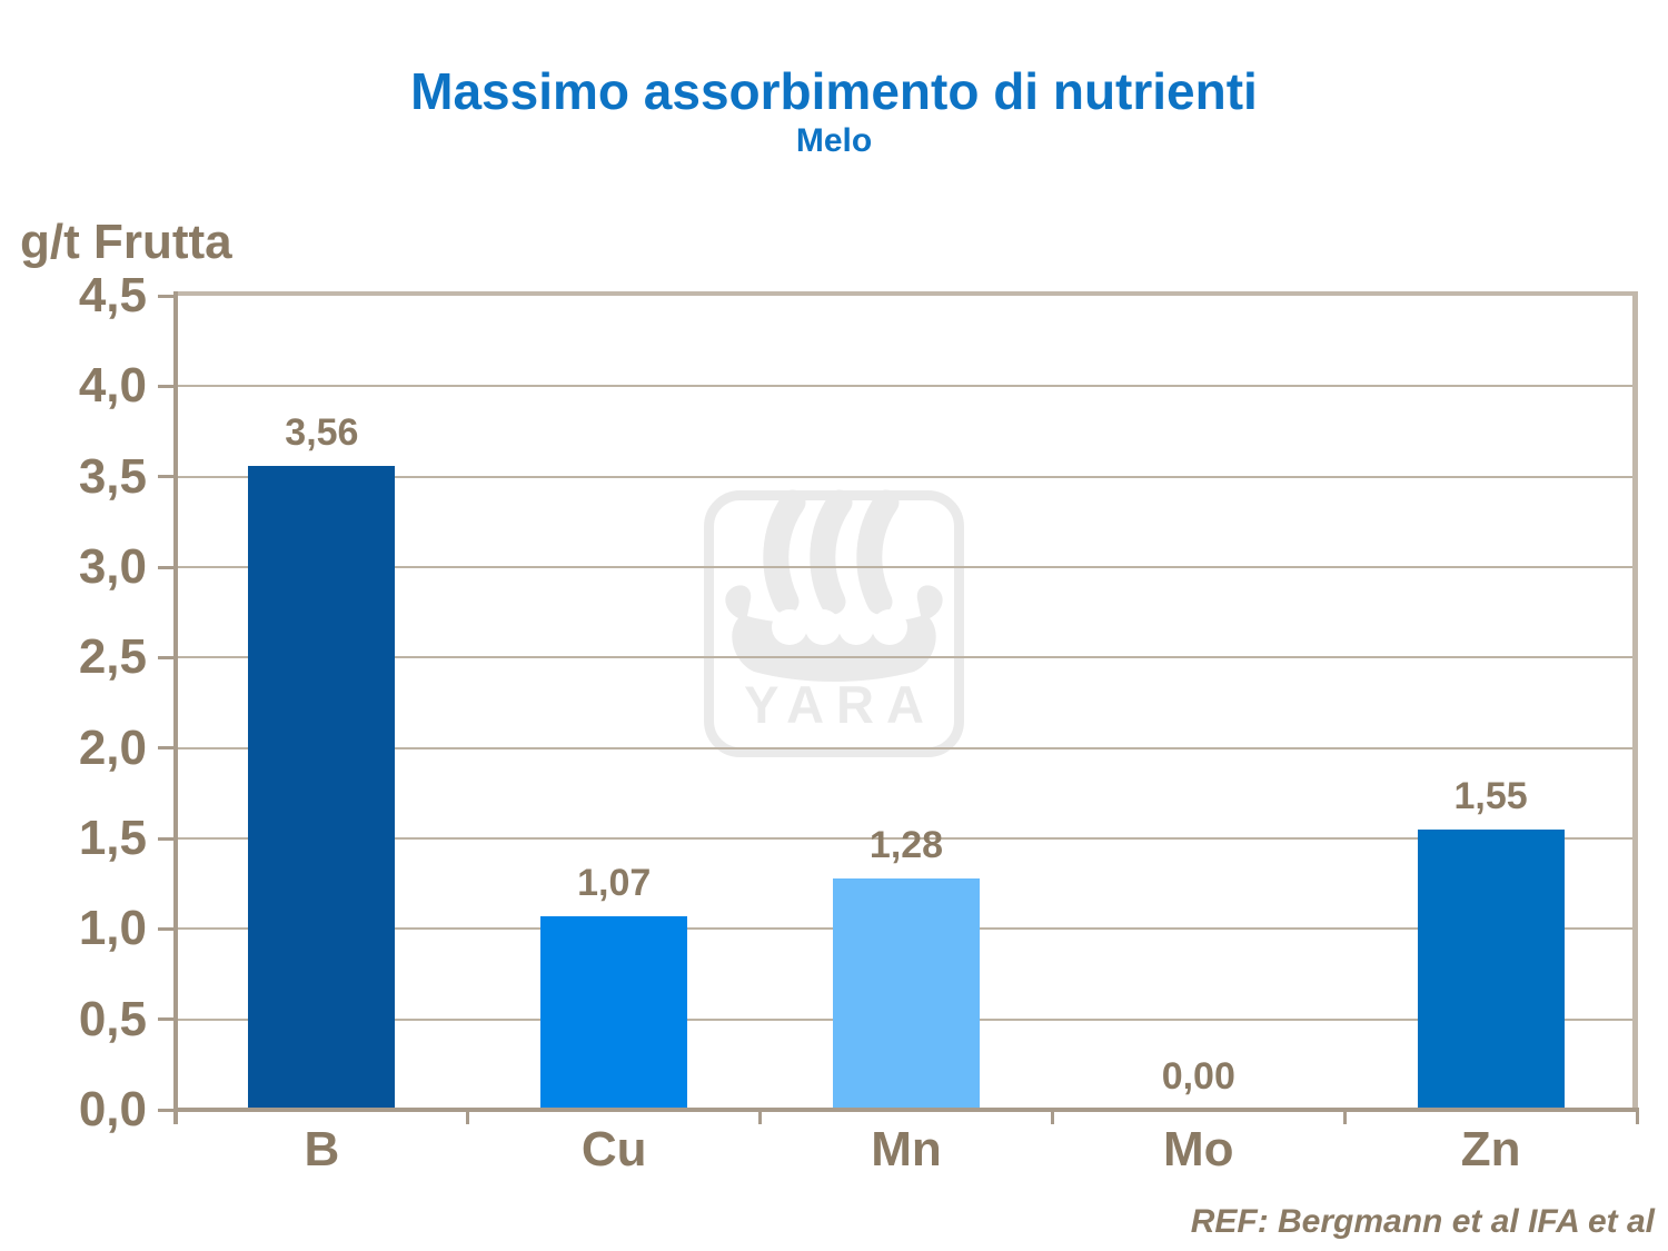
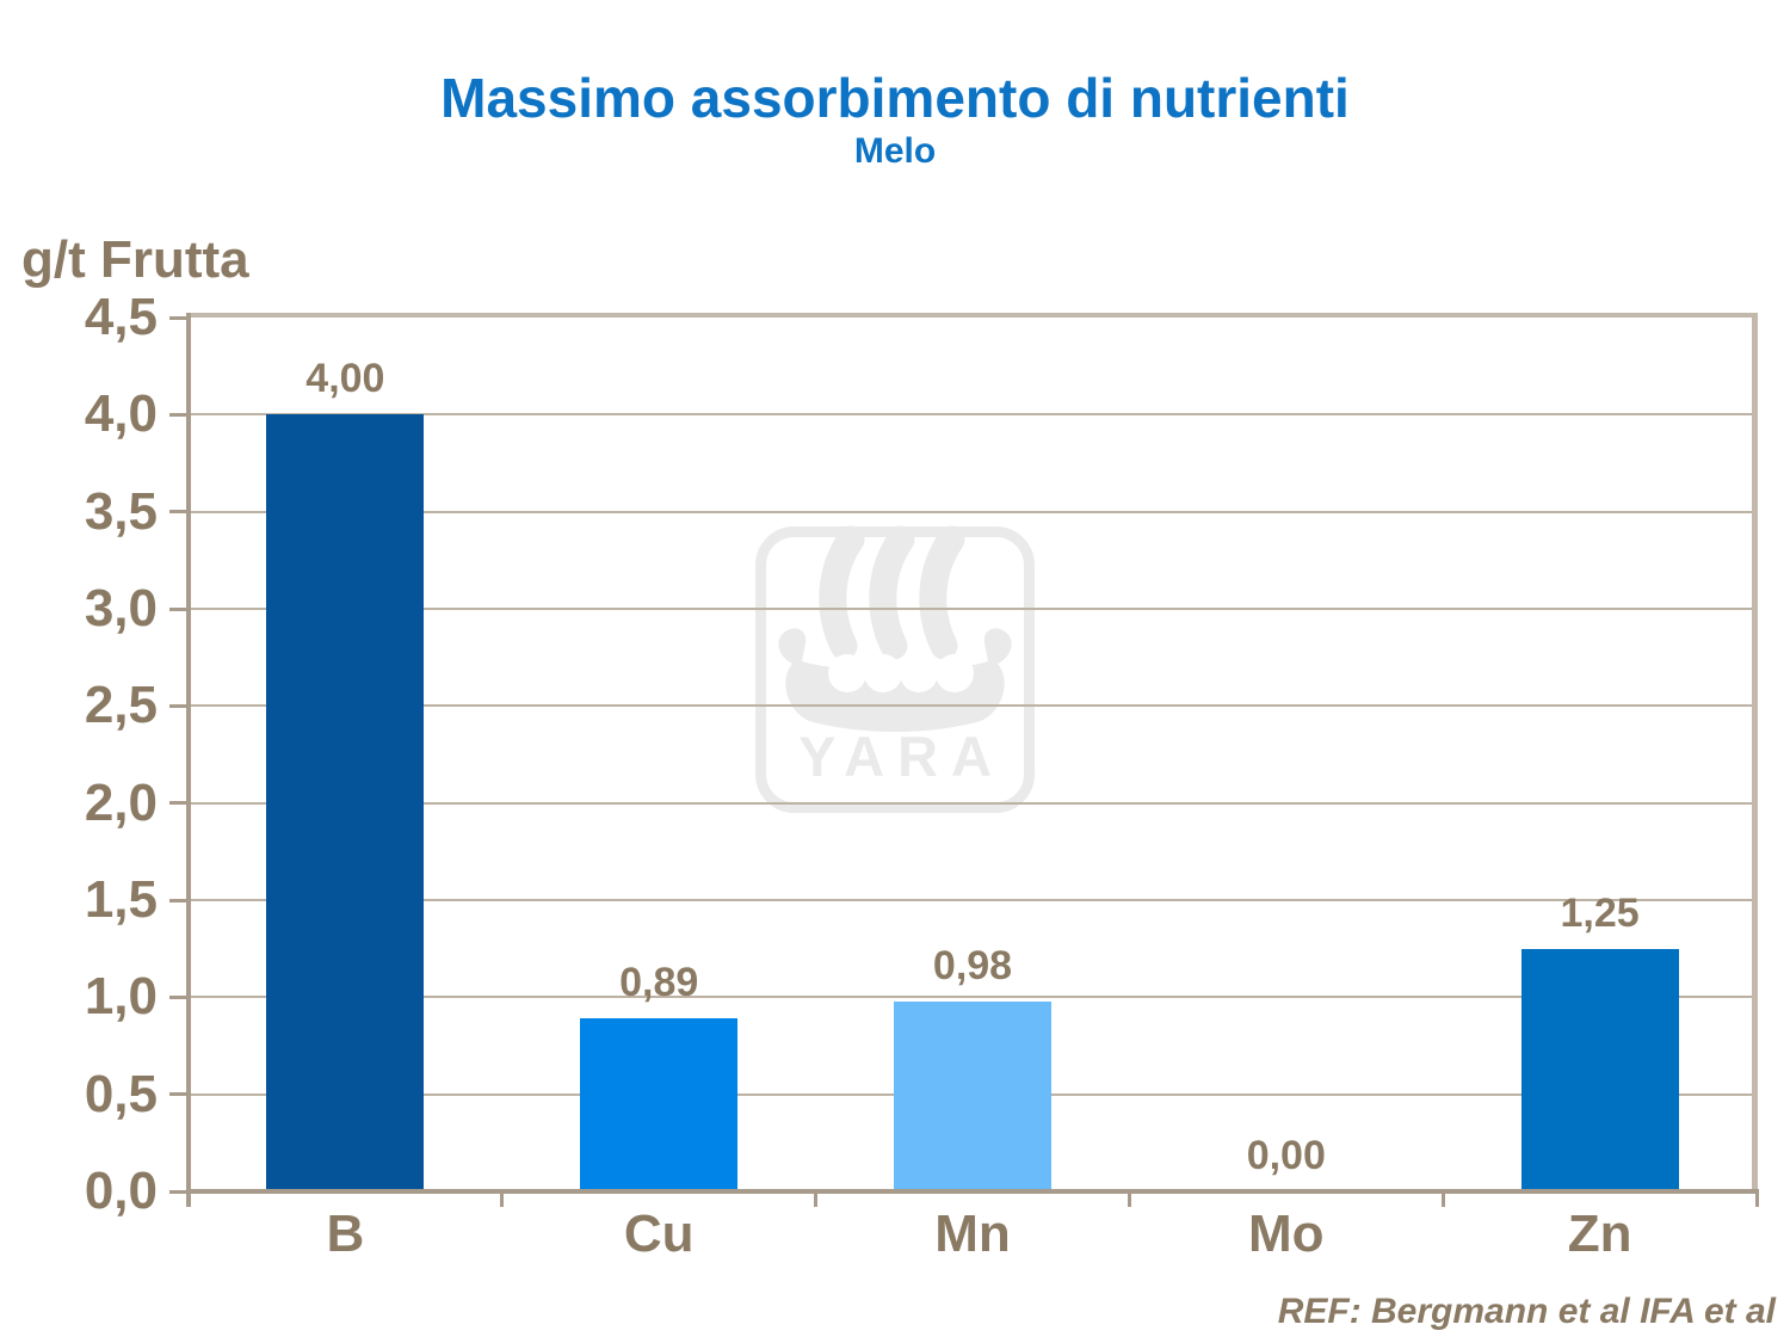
B: 3,56 -> 4,00
Cu: 1,07 -> 0,89
Mn: 1,28 -> 0,98
Zn: 1,55 -> 1,25
